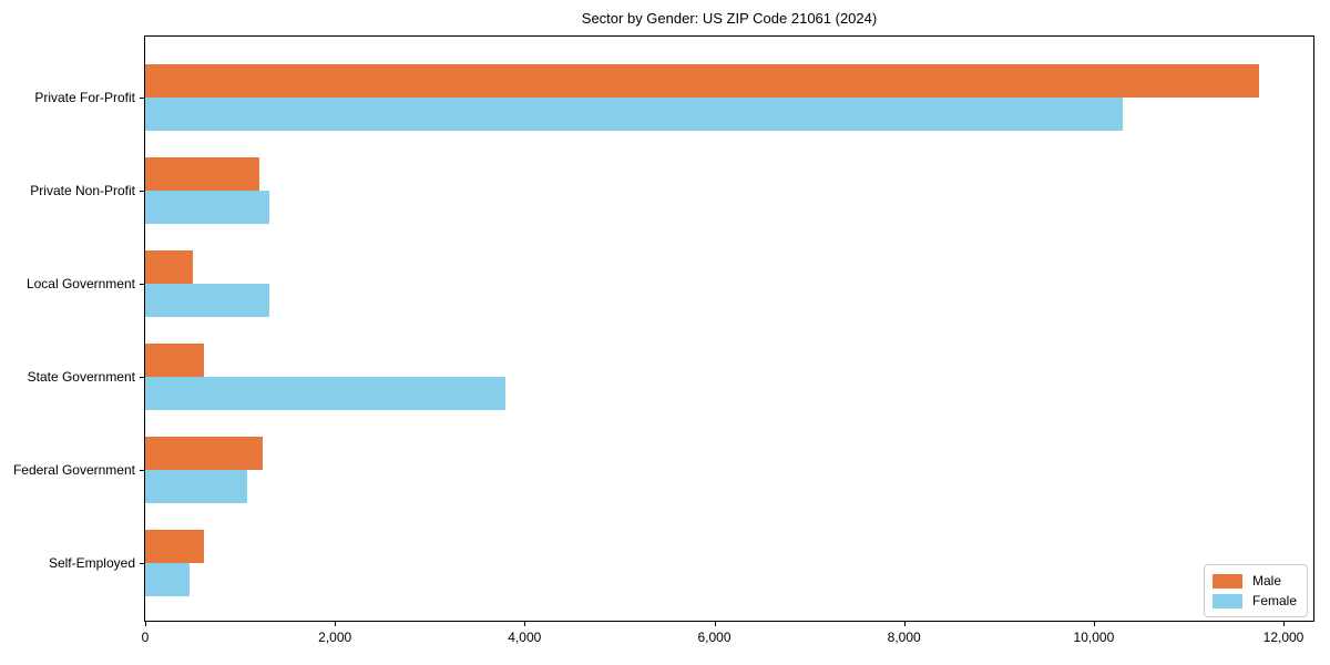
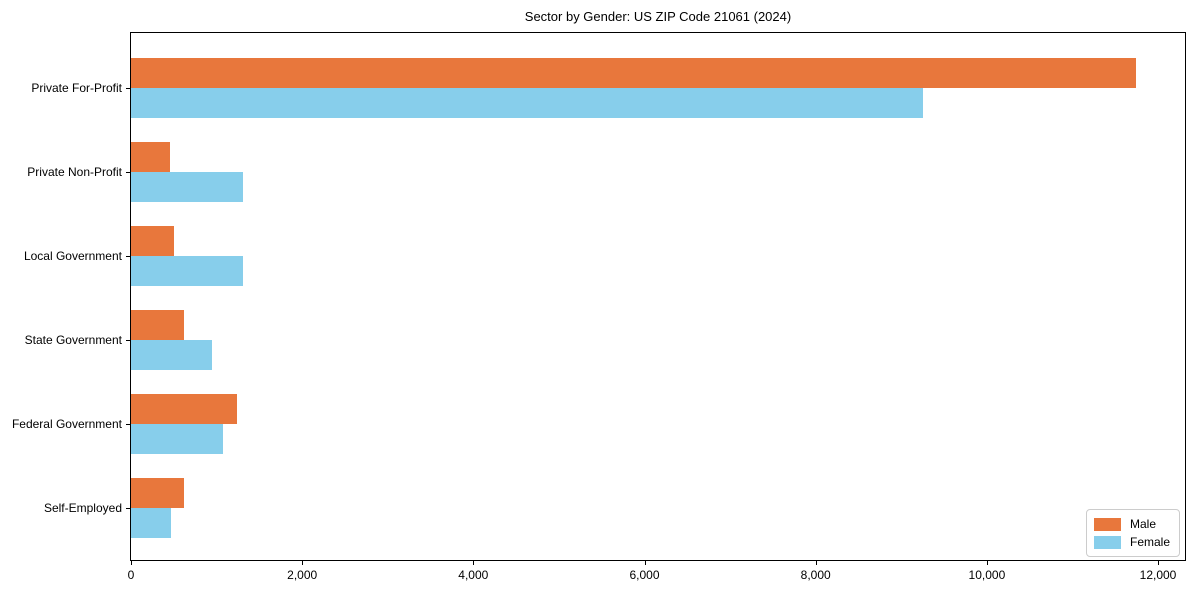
Female/Private For-Profit: 10300 -> 9200
Male/Private Non-Profit: 1200 -> 500
Female/State Government: 3800 -> 900
